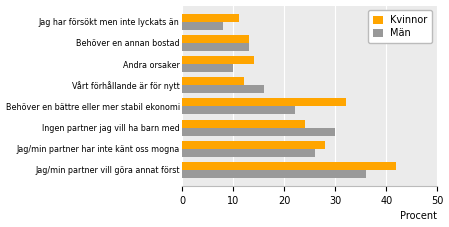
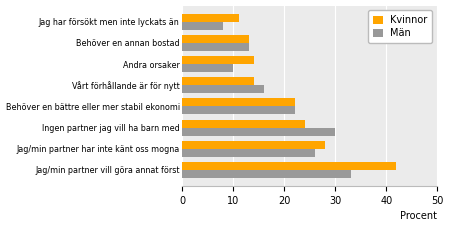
Kvinnor/Vårt förhållande är för nytt: 12 -> 14
Kvinnor/Behöver en bättre eller mer stabil ekonomi: 32 -> 22
Män/Jag/min partner vill göra annat först: 36 -> 33
